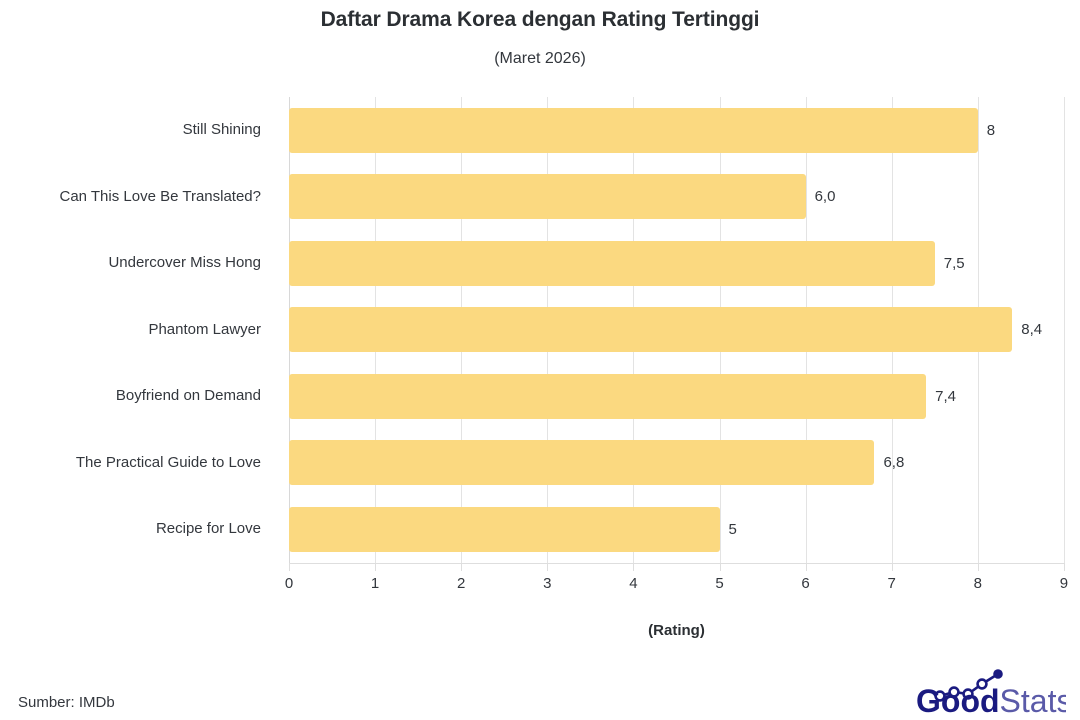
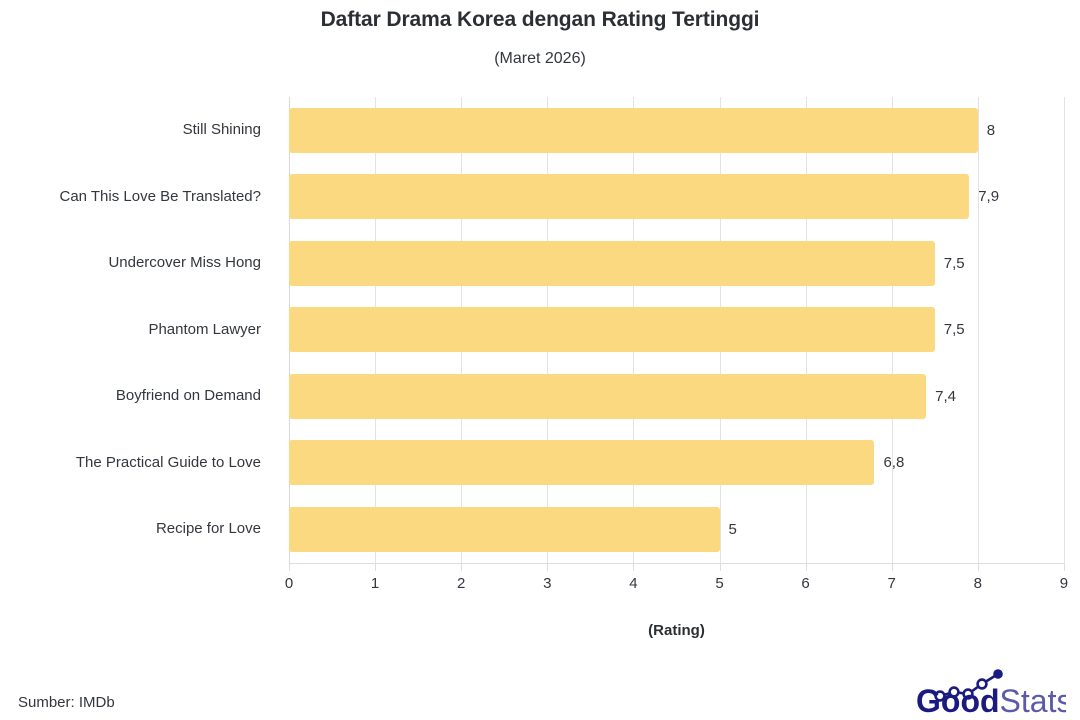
Can This Love Be Translated?: 6,0 -> 7,9
Phantom Lawyer: 8,4 -> 7,5
